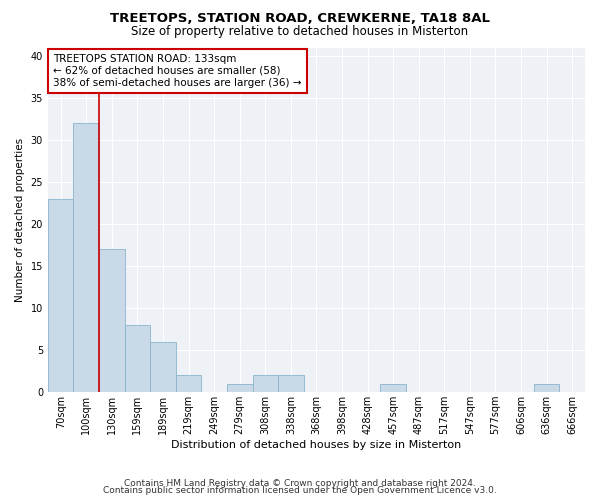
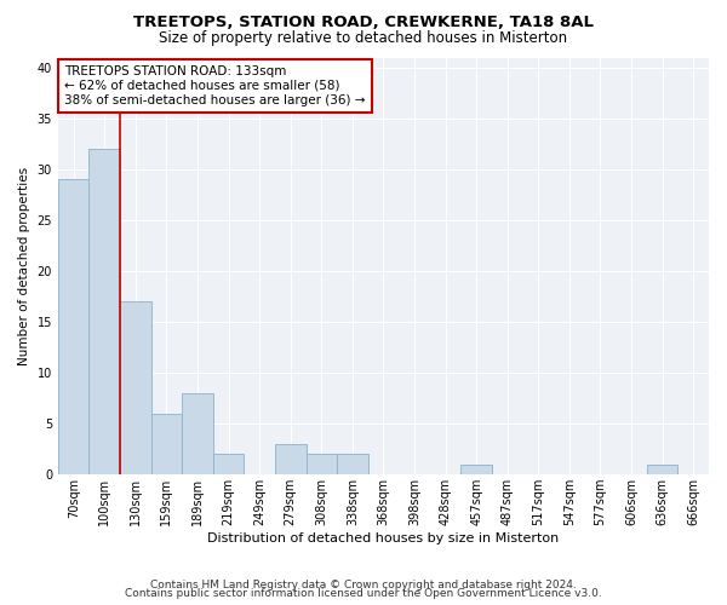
70sqm: 23 -> 29
159sqm: 8 -> 6
189sqm: 6 -> 8
279sqm: 1 -> 3
